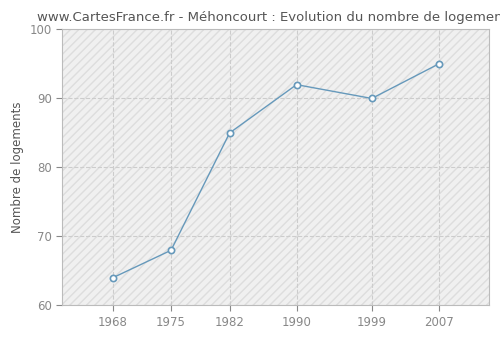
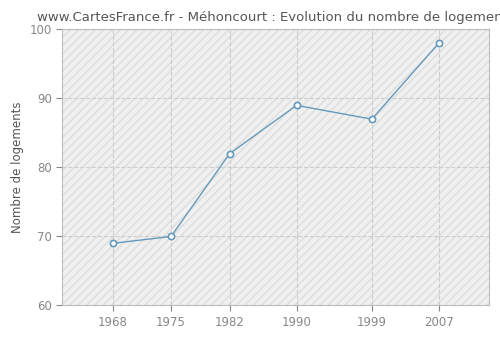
1968: 64 -> 69
1975: 68 -> 70
1982: 85 -> 82
1990: 92 -> 89
1999: 90 -> 87
2007: 95 -> 98
